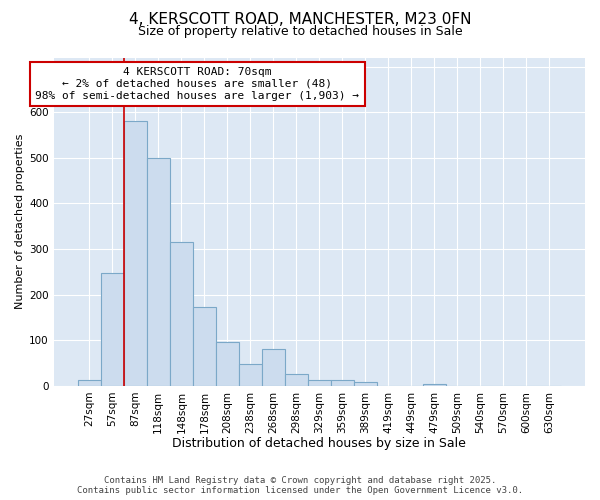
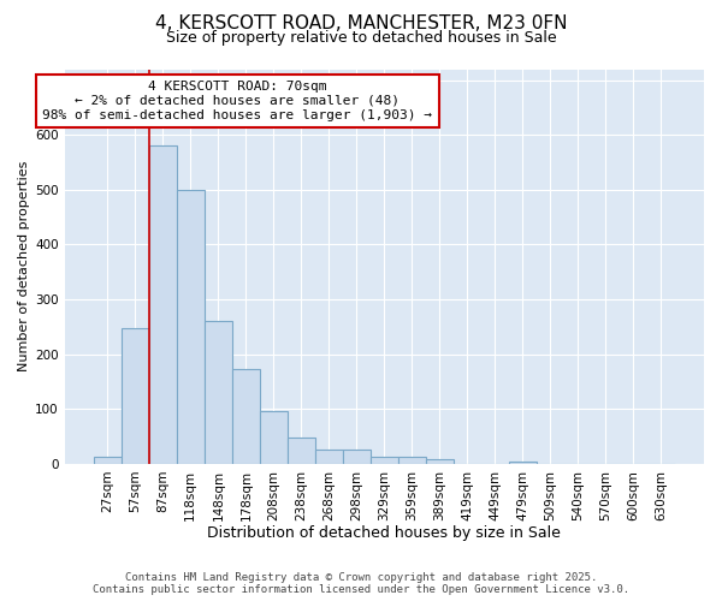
148sqm: 315 -> 260
268sqm: 80 -> 25
